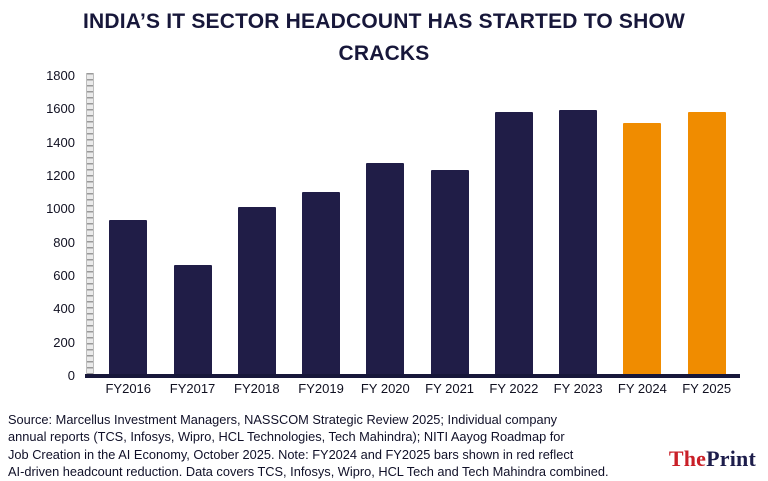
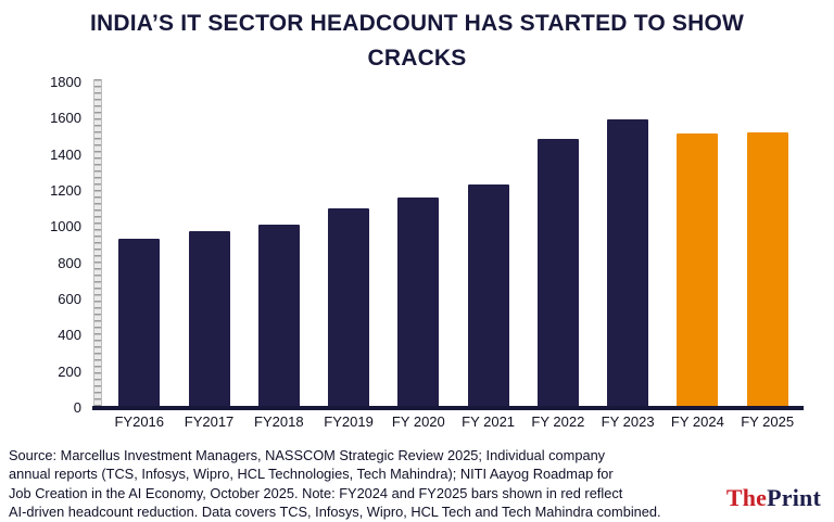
FY2017: 660 -> 980
FY 2020: 1270 -> 1160
FY 2022: 1580 -> 1480
FY 2025: 1580 -> 1520
